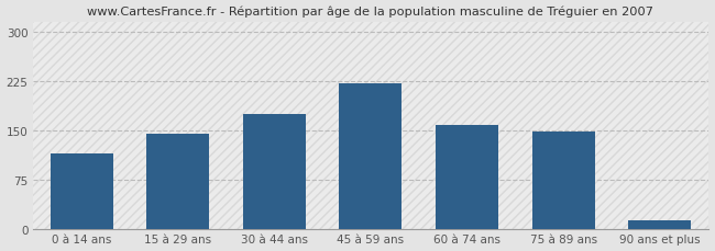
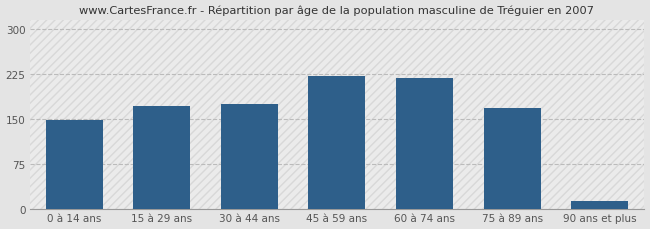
0 à 14 ans: 114 -> 148
15 à 29 ans: 144 -> 172
60 à 74 ans: 158 -> 218
75 à 89 ans: 148 -> 168
